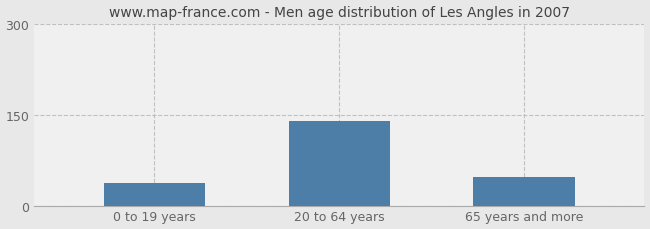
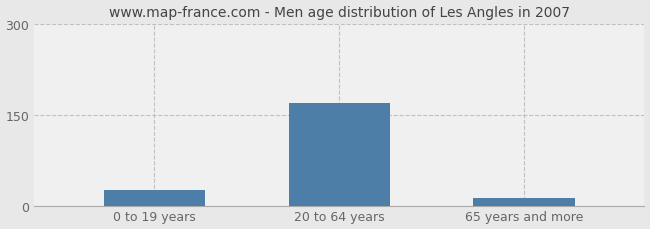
0 to 19 years: 38 -> 25
20 to 64 years: 140 -> 170
65 years and more: 48 -> 12
